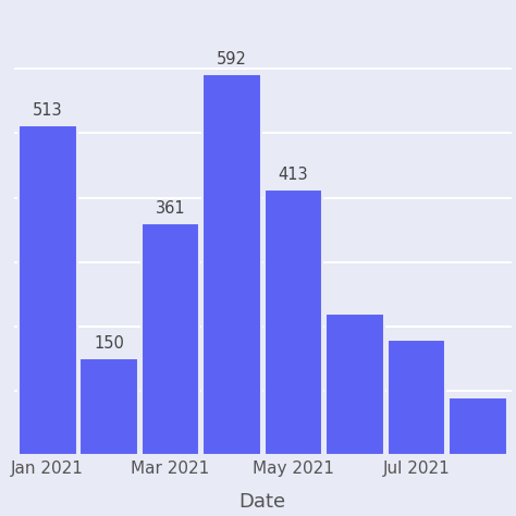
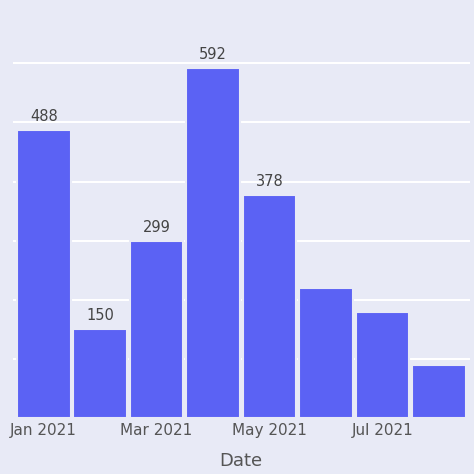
Jan 2021: 513 -> 488
Mar 2021: 361 -> 299
May 2021: 413 -> 378
